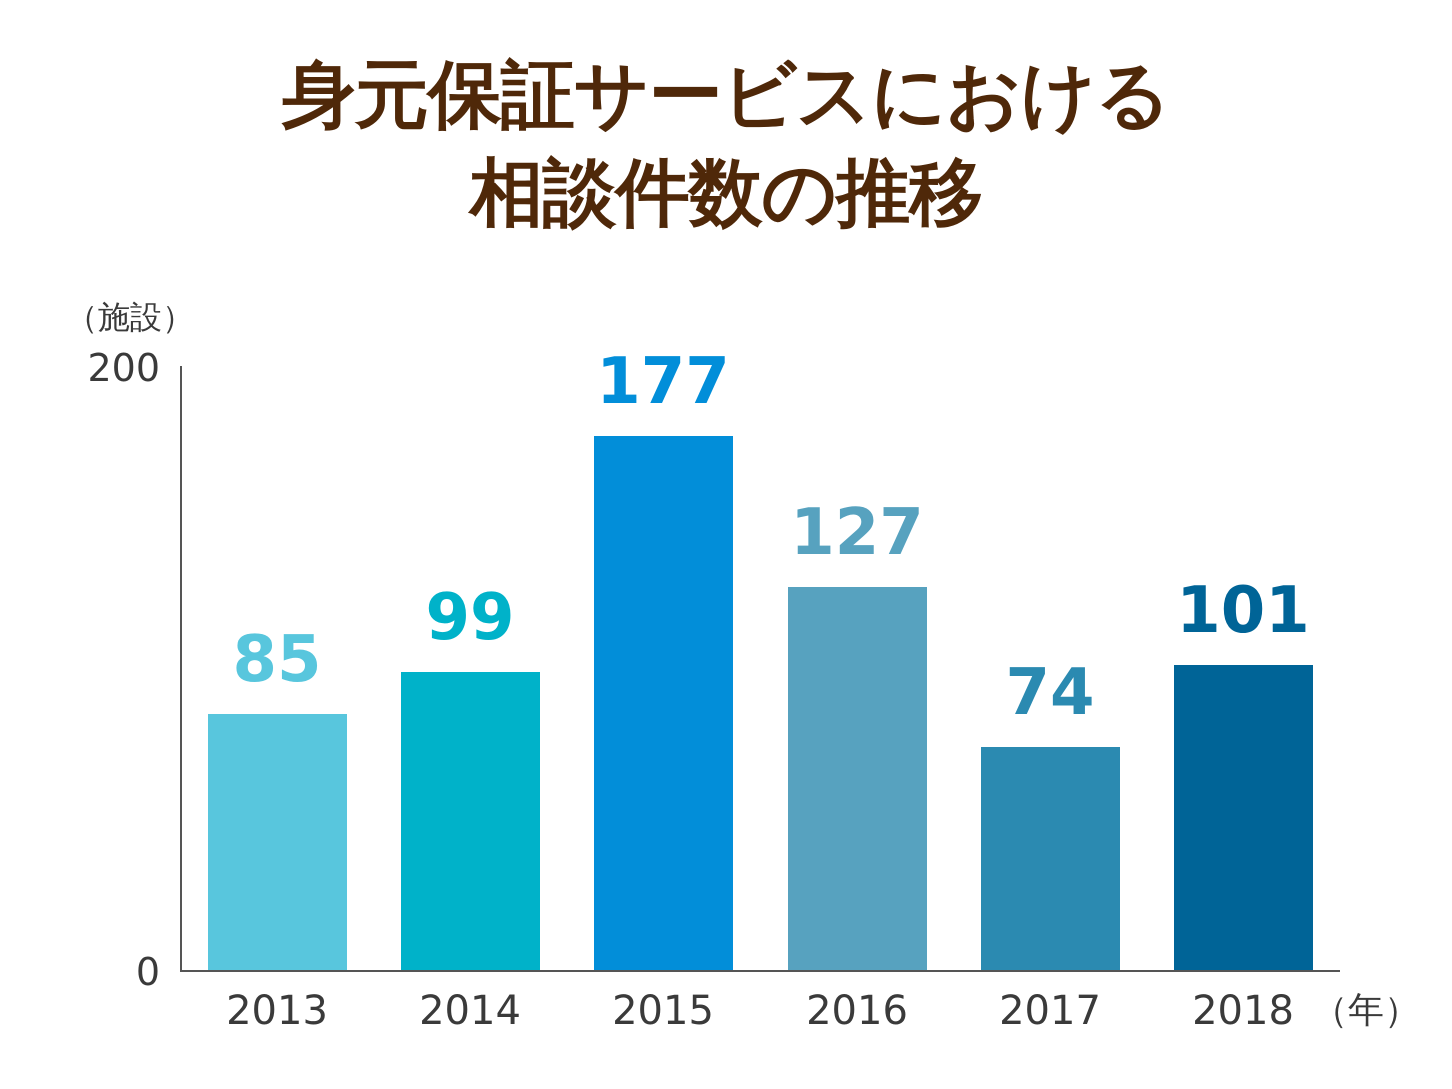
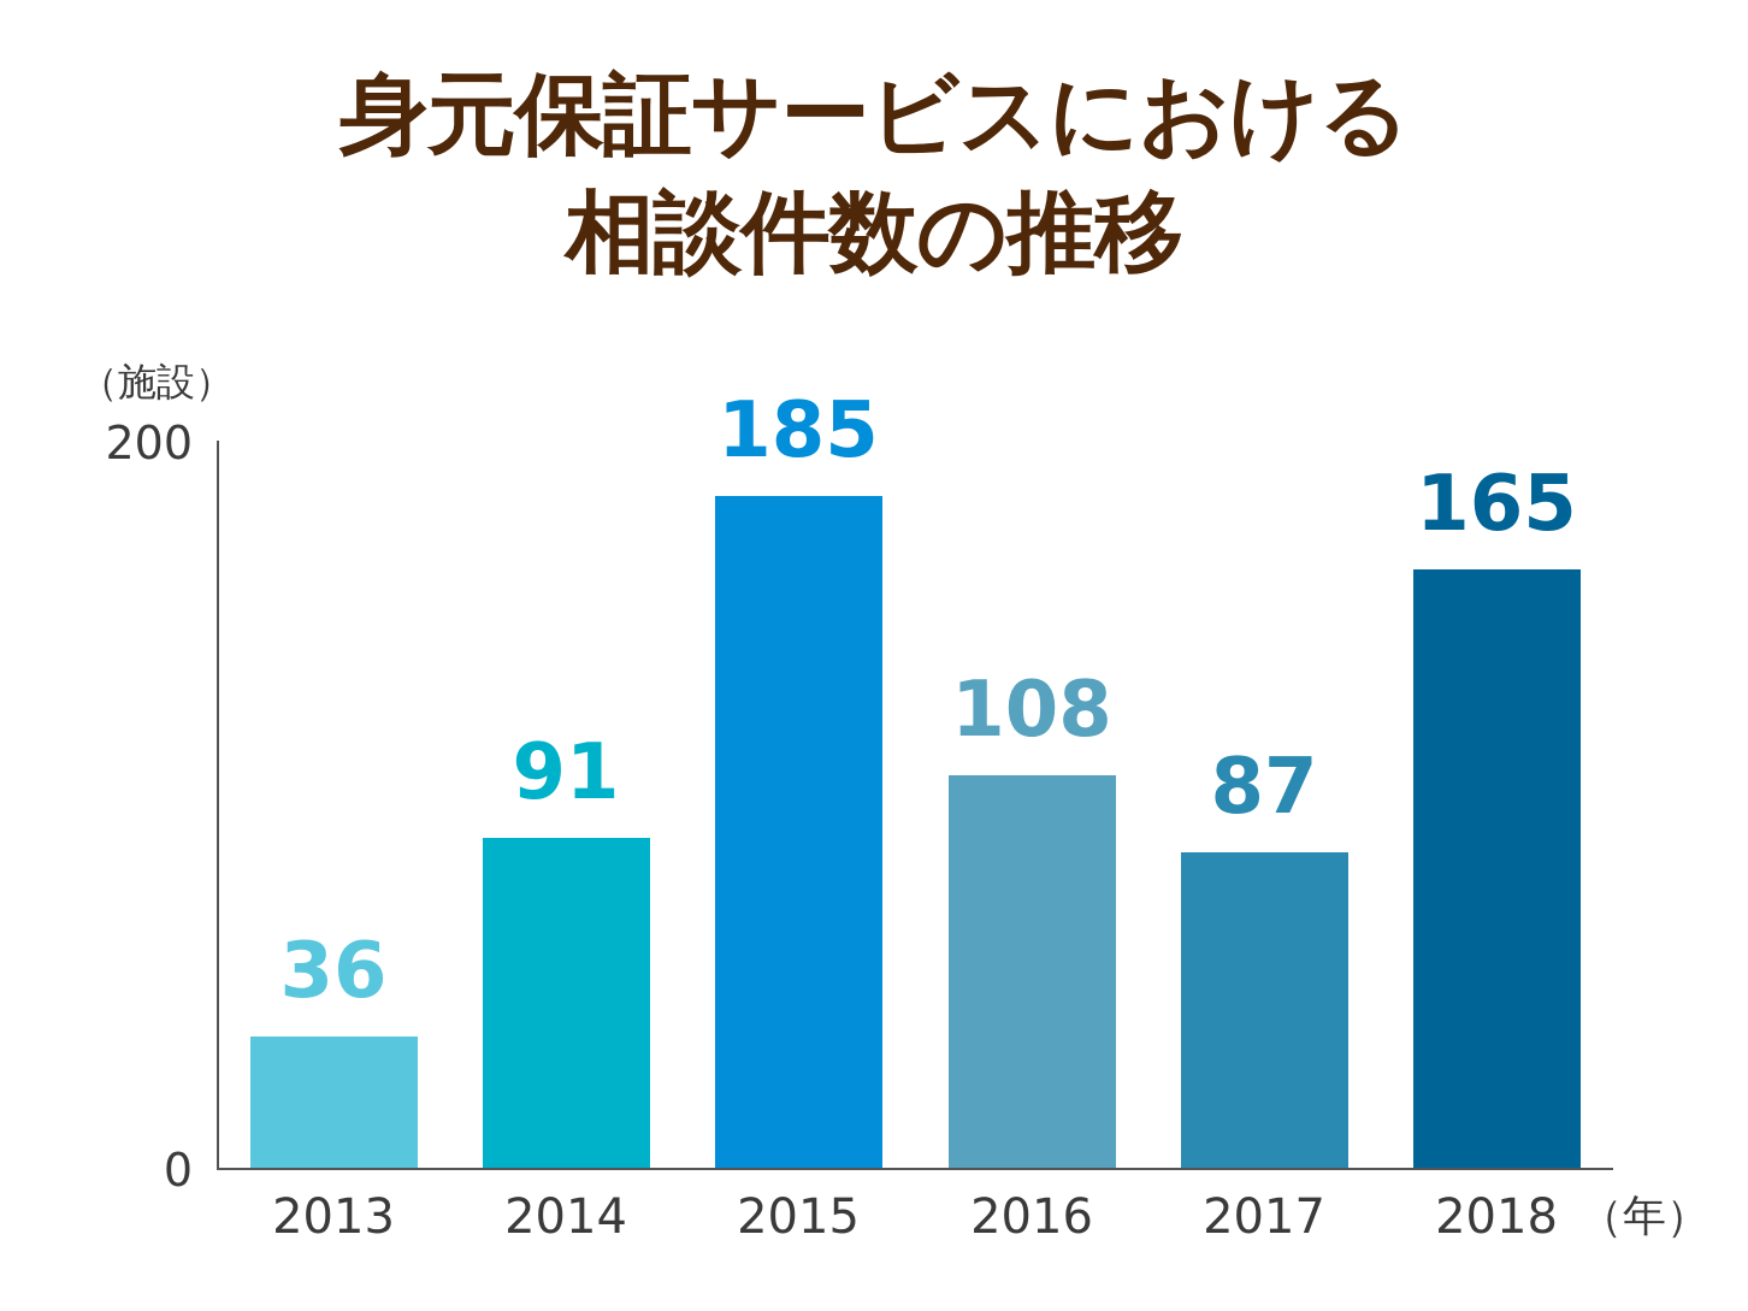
2013: 85 -> 36
2014: 99 -> 91
2015: 177 -> 185
2016: 127 -> 108
2017: 74 -> 87
2018: 101 -> 165
